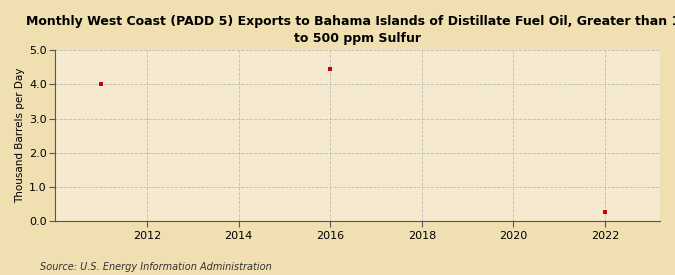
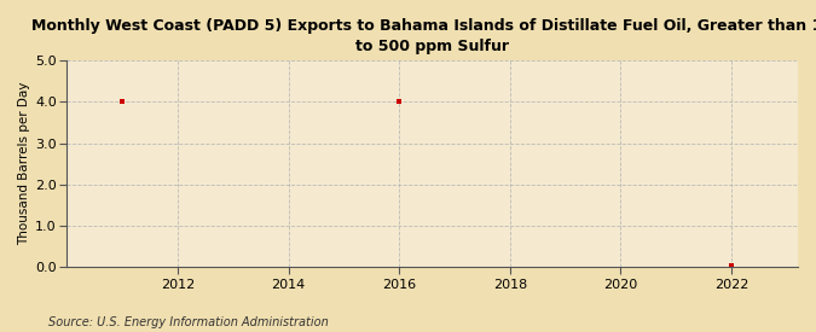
2016: 4.45 -> 4.00
2022: 0.25 -> 0.04
